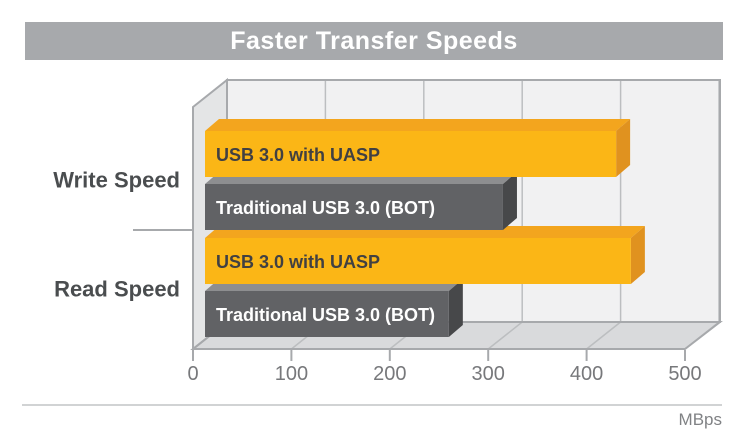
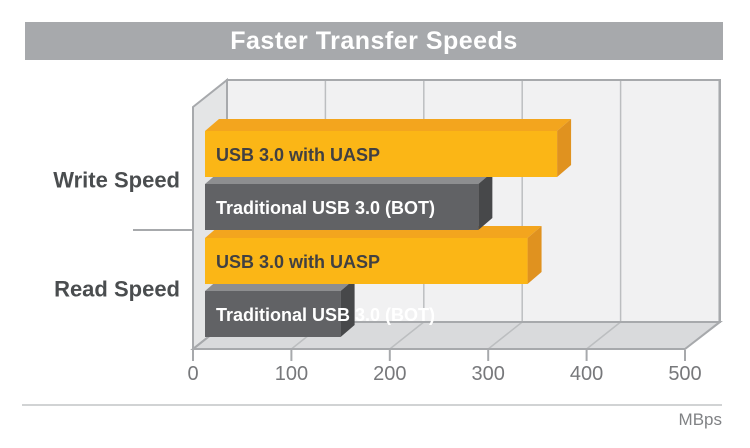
USB 3.0 with UASP/Write Speed: 430 -> 370
Traditional USB 3.0 (BOT)/Write Speed: 320 -> 290
USB 3.0 with UASP/Read Speed: 440 -> 340
Traditional USB 3.0 (BOT)/Read Speed: 260 -> 150
